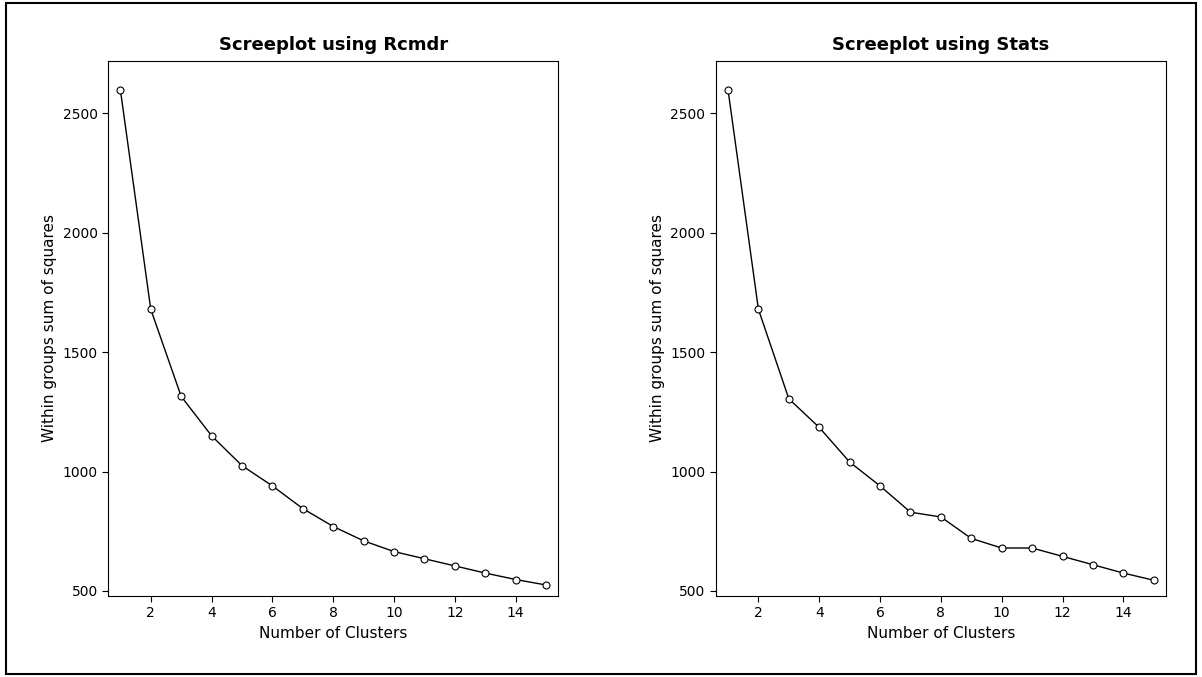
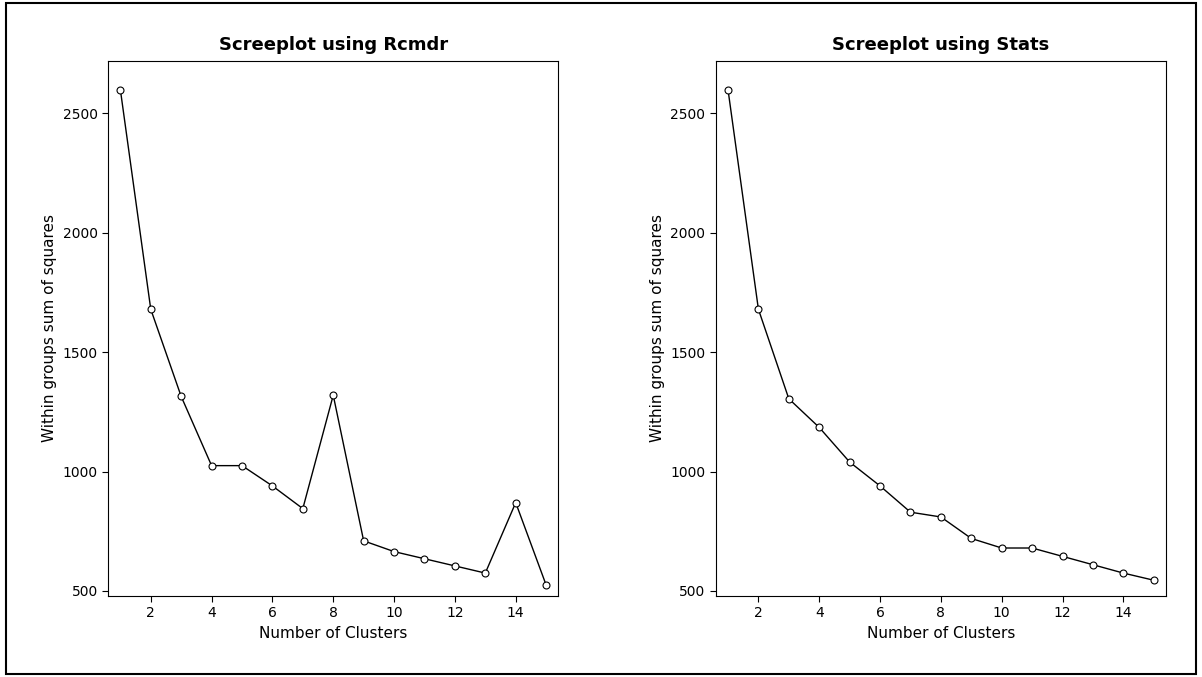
Screeplot using Rcmdr/4: 1150 -> 1025
Screeplot using Rcmdr/8: 770 -> 1320
Screeplot using Rcmdr/14: 548 -> 870
